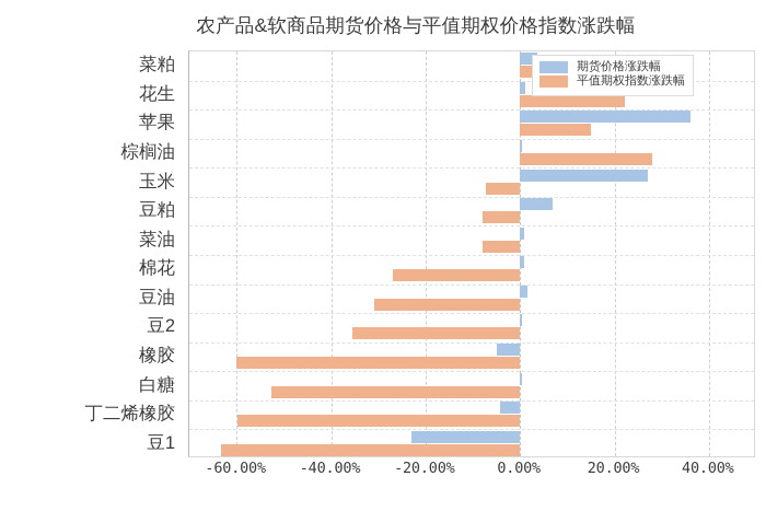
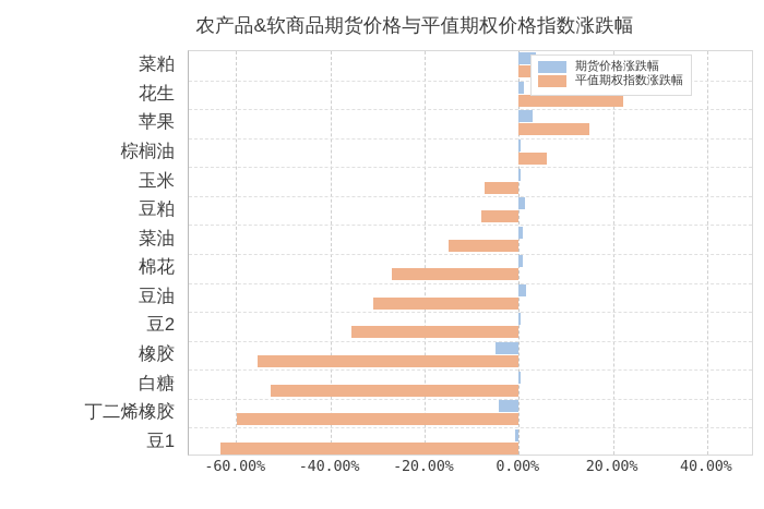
期货价格涨跌幅/苹果: 36% -> 3%
平值期权指数涨跌幅/棕榈油: 28% -> 6%
期货价格涨跌幅/玉米: 27% -> 1%
期货价格涨跌幅/豆粕: 7% -> 1%
平值期权指数涨跌幅/菜油: -8% -> -15%
平值期权指数涨跌幅/橡胶: -60% -> -55%
期货价格涨跌幅/豆1: -23% -> -1%
